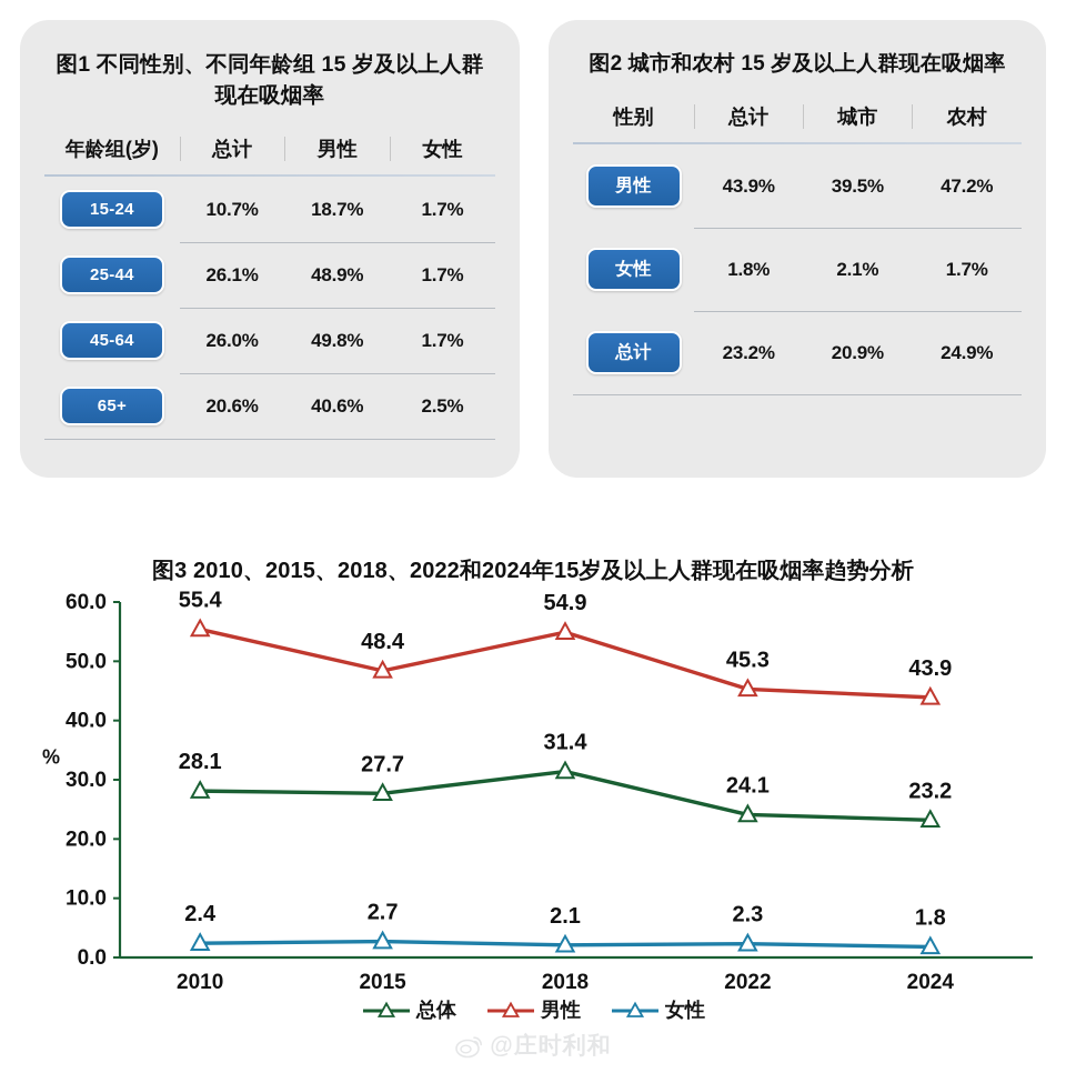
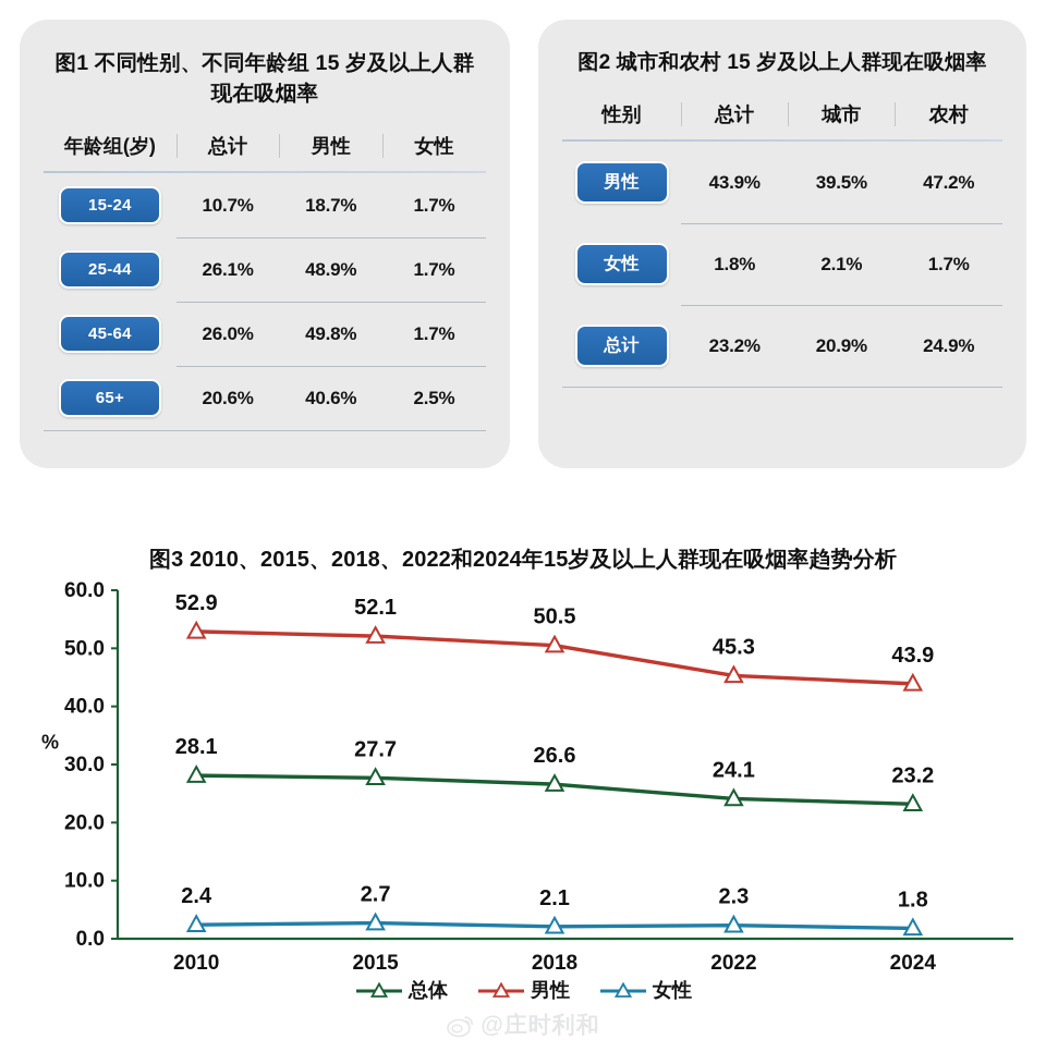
男性/2010: 55.4 -> 52.9
男性/2015: 48.4 -> 52.1
总体/2018: 31.4 -> 26.6
男性/2018: 54.9 -> 50.5
